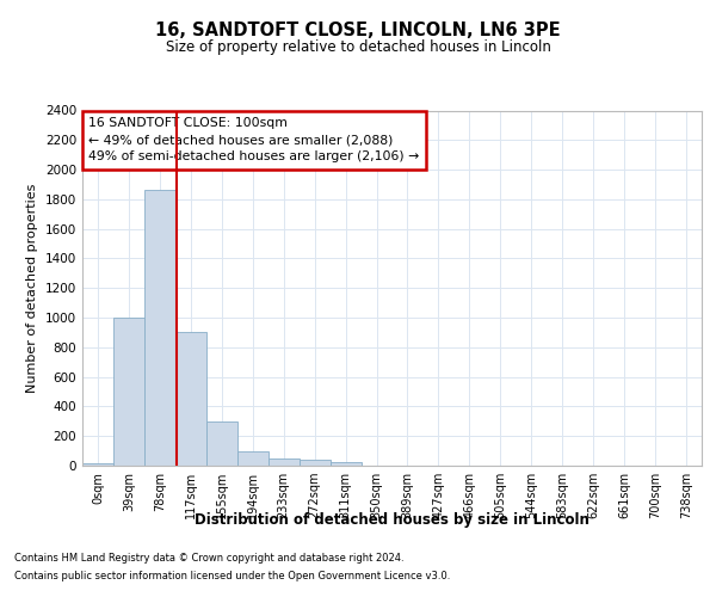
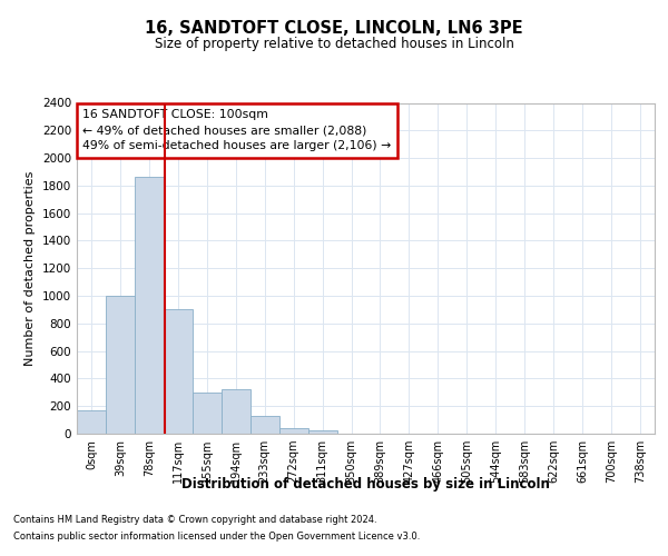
0sqm: 20 -> 170
194sqm: 100 -> 320
233sqm: 50 -> 130
